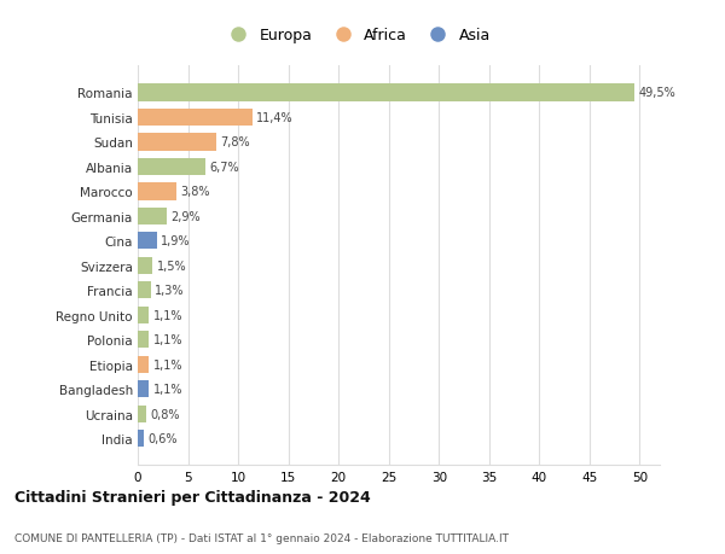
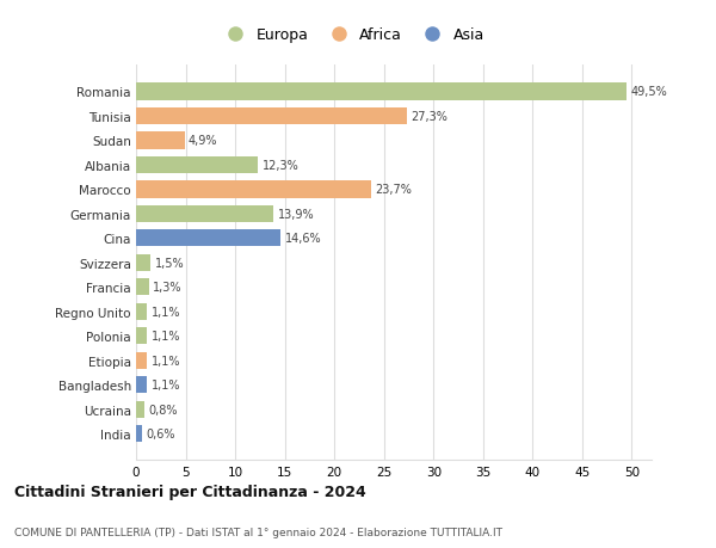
Tunisia: 11,4% -> 27,3%
Sudan: 7,8% -> 4,9%
Albania: 6,7% -> 12,3%
Marocco: 3,8% -> 23,7%
Germania: 2,9% -> 13,9%
Cina: 1,9% -> 14,6%
